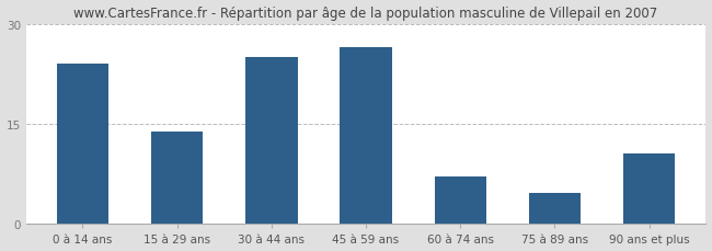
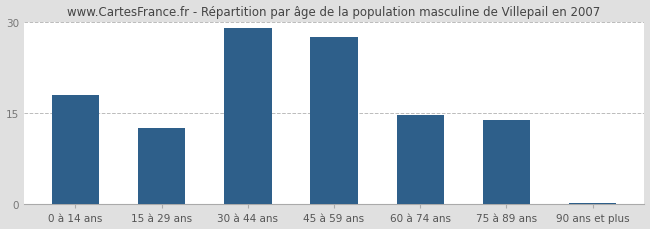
0 à 14 ans: 24.0 -> 18.0
15 à 29 ans: 13.8 -> 12.5
30 à 44 ans: 25.0 -> 29.0
45 à 59 ans: 26.4 -> 27.5
60 à 74 ans: 7.2 -> 14.7
75 à 89 ans: 4.6 -> 13.8
90 ans et plus: 10.6 -> 0.3
